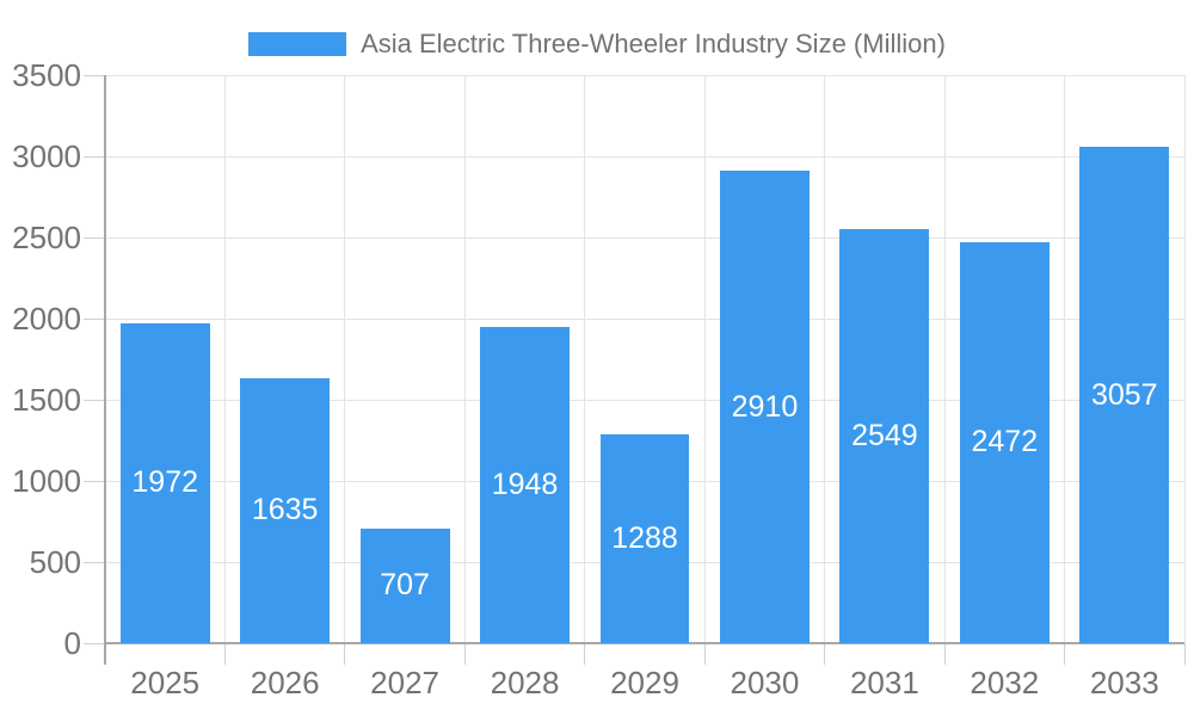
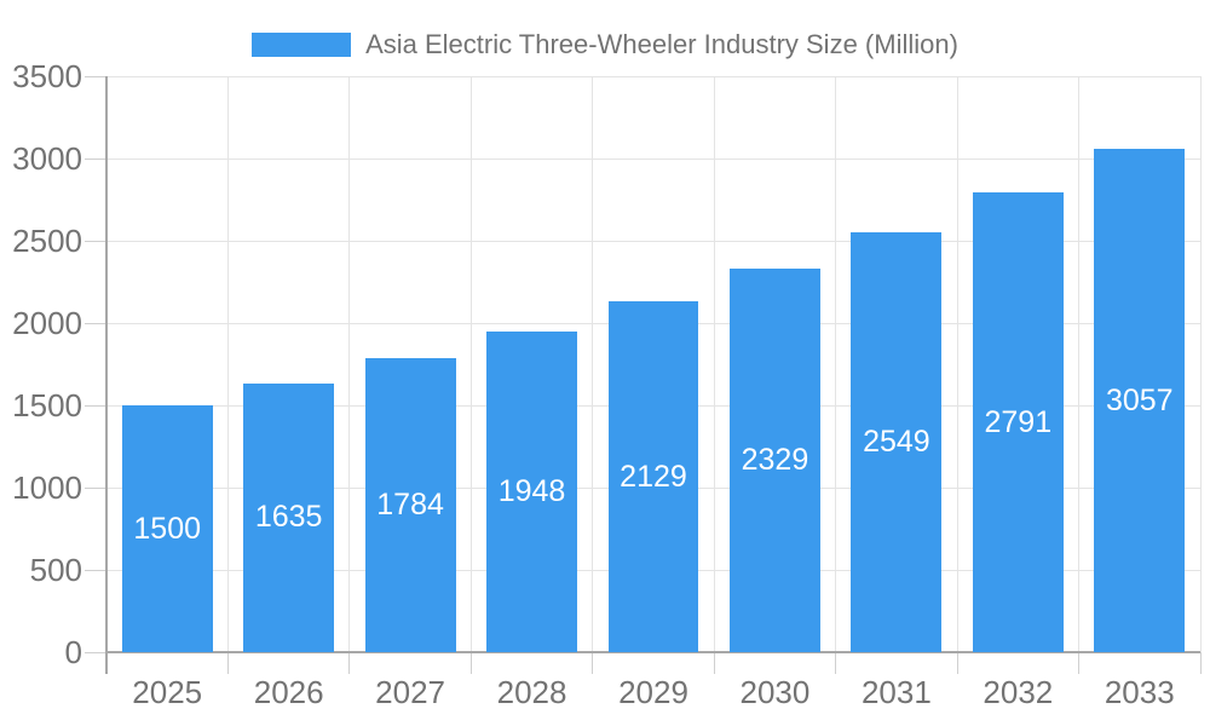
2025: 1972 -> 1500
2027: 707 -> 1784
2029: 1288 -> 2129
2030: 2910 -> 2329
2032: 2472 -> 2791
